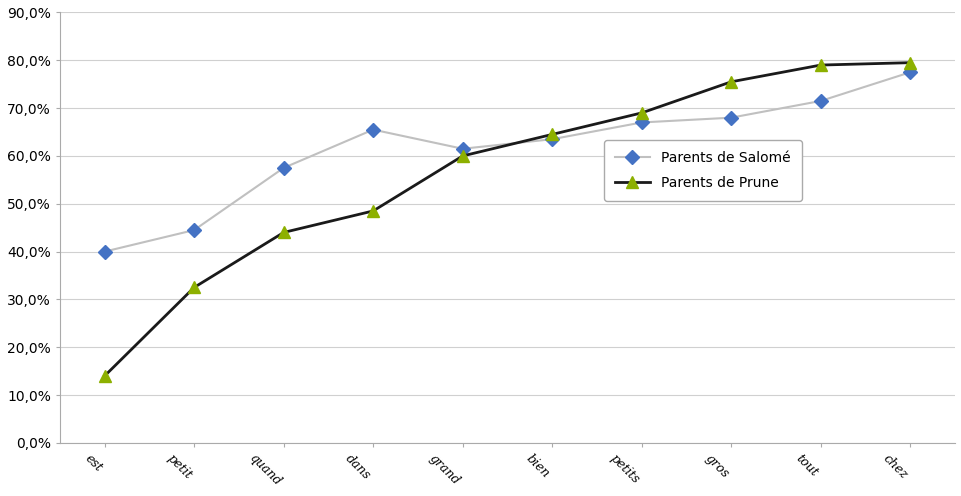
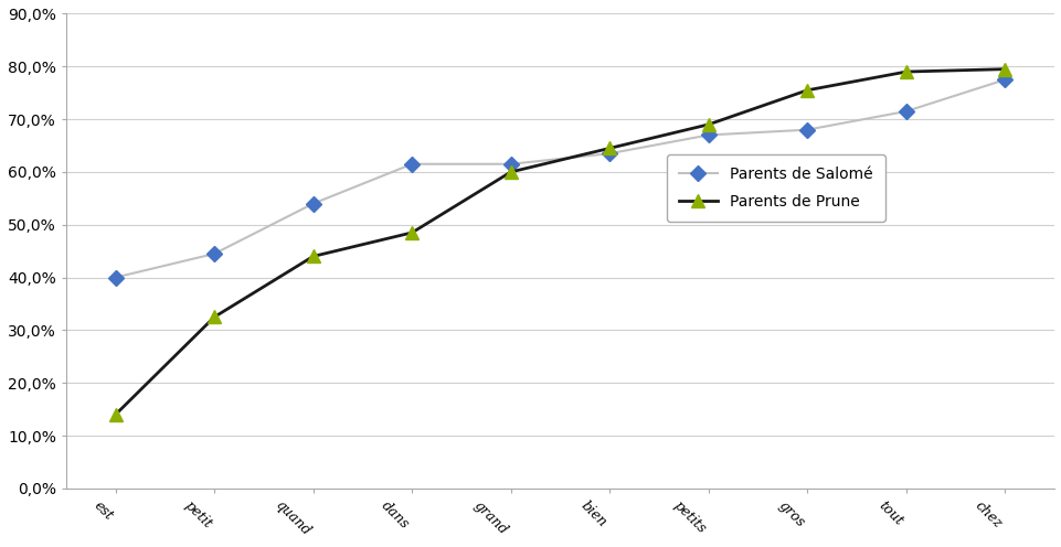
Parents de Salomé/quand: 57,5% -> 54,0%
Parents de Salomé/dans: 65,5% -> 61,5%
